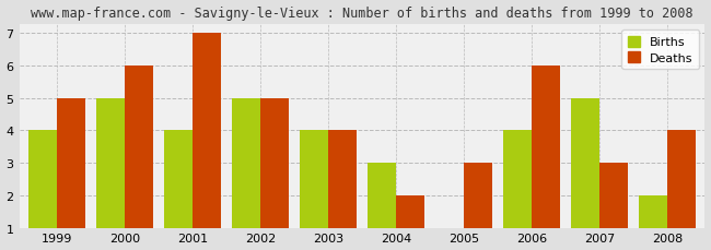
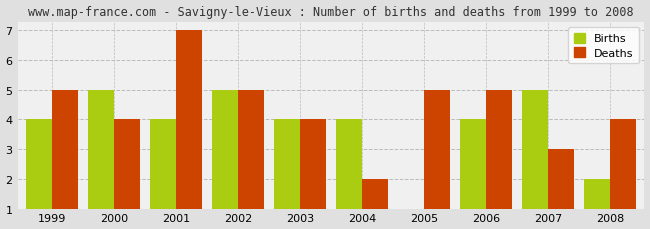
Deaths/2000: 6 -> 4
Births/2004: 3 -> 4
Deaths/2005: 3 -> 5
Deaths/2006: 6 -> 5
